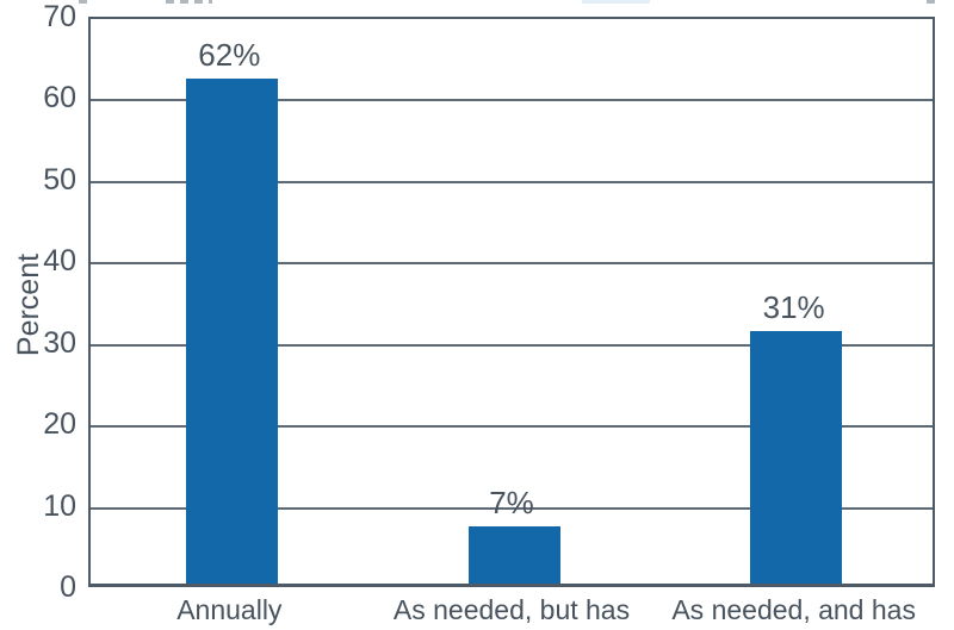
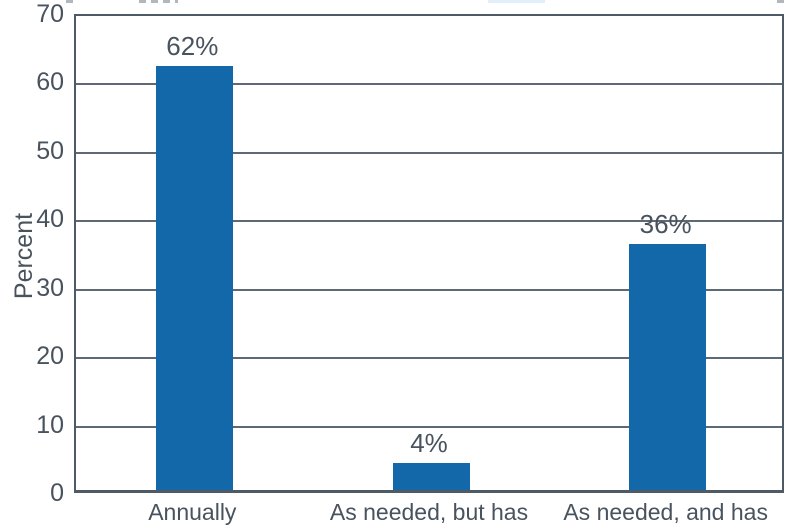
As needed, but has: 7% -> 4%
As needed, and has: 31% -> 36%
